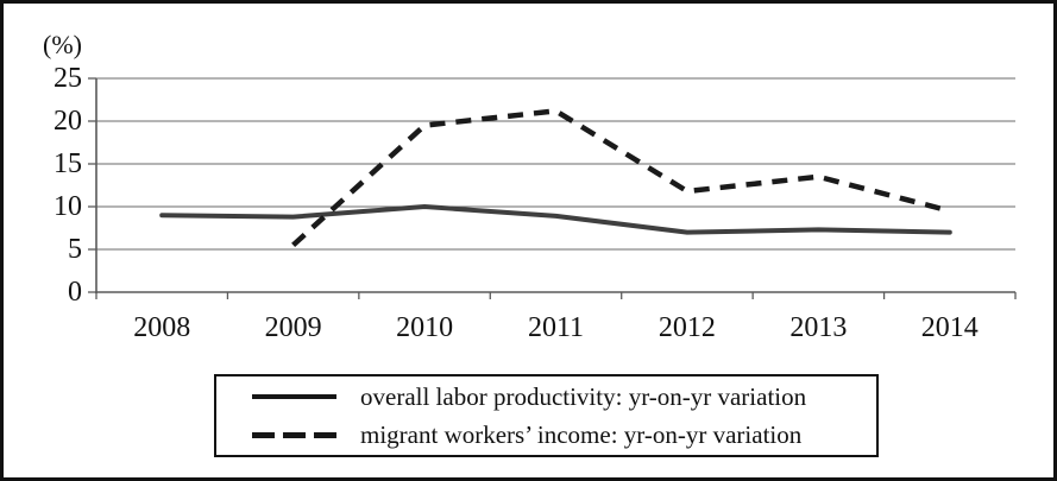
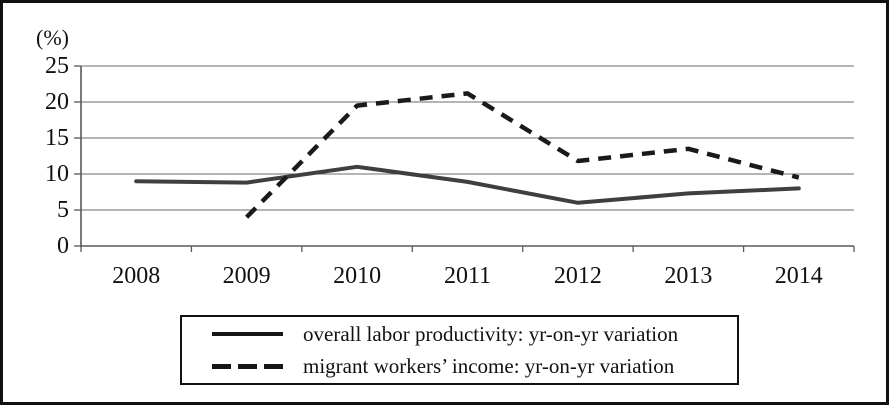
migrant workers’ income: yr-on-yr variation/2009: 6 -> 4
overall labor productivity: yr-on-yr variation/2010: 10 -> 11
overall labor productivity: yr-on-yr variation/2012: 7 -> 6
overall labor productivity: yr-on-yr variation/2014: 7 -> 8
